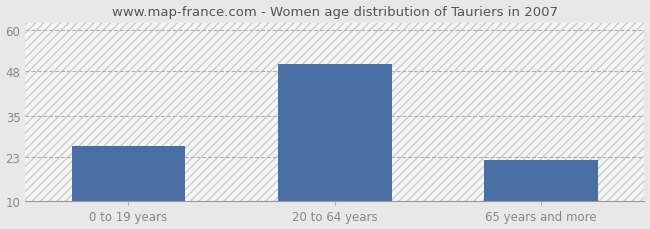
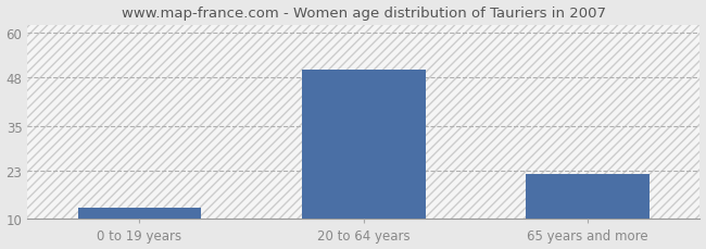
0 to 19 years: 26 -> 13
